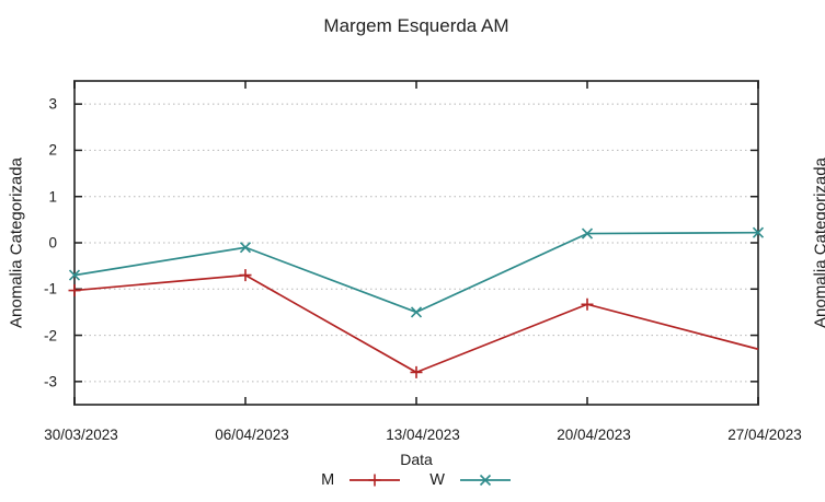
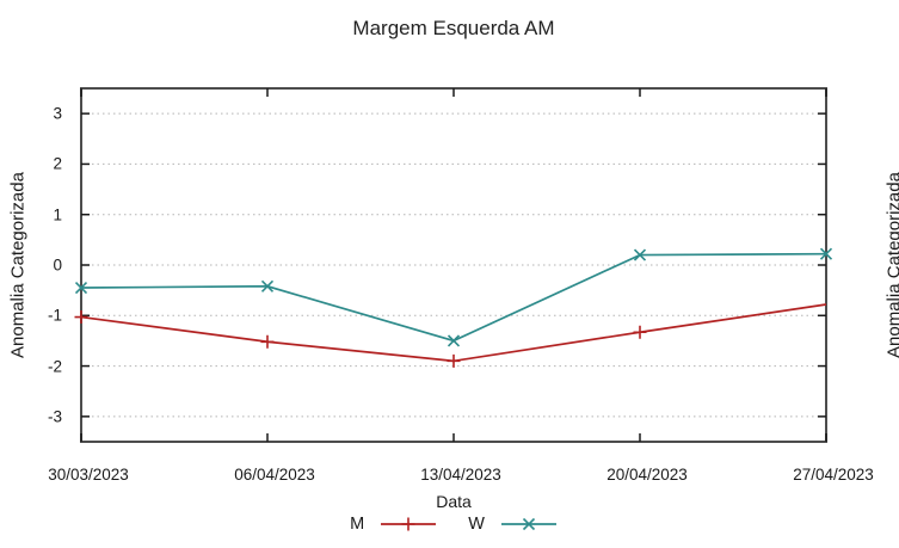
W/30/03/2023: -0.7 -> -0.5
M/06/04/2023: -0.7 -> -1.5
W/06/04/2023: -0.1 -> -0.4
M/13/04/2023: -2.8 -> -1.9
M/27/04/2023: -2.3 -> -0.8
